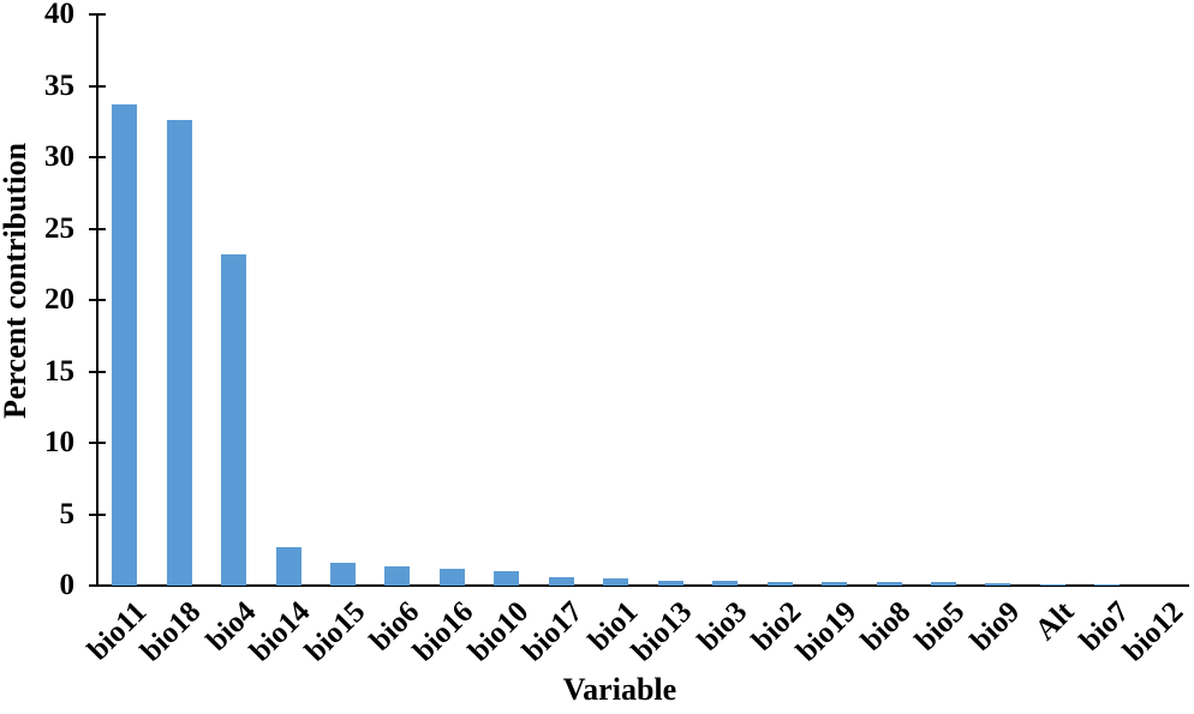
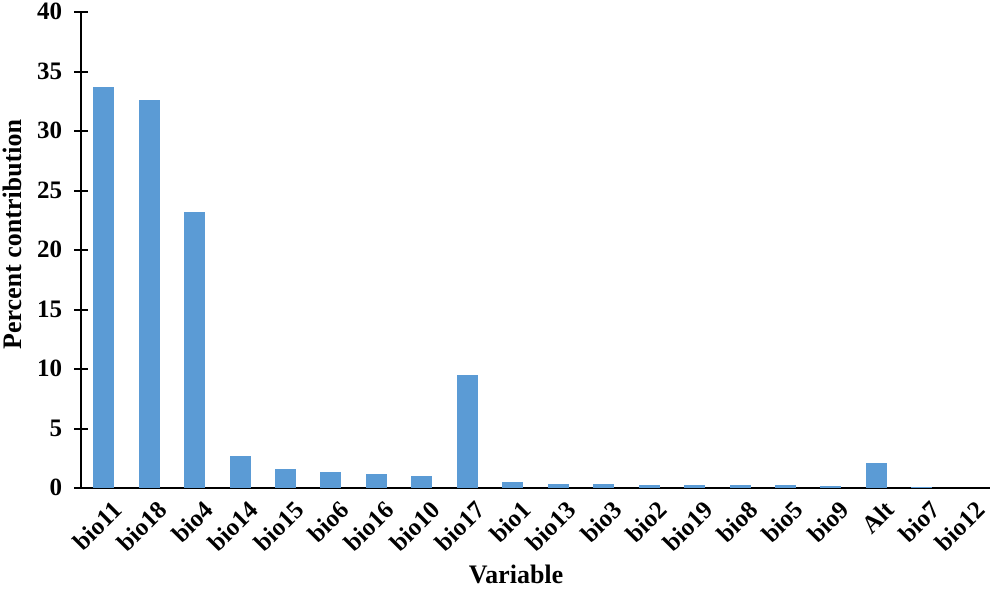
bio17: 0.6 -> 9.5
Alt: 0.1 -> 2.1
